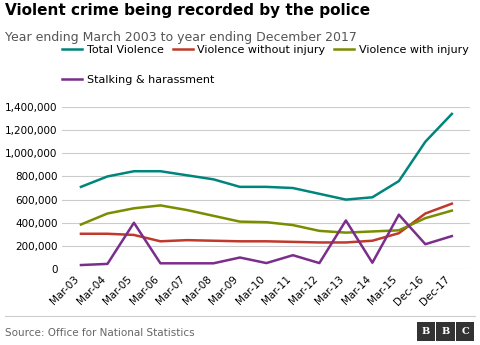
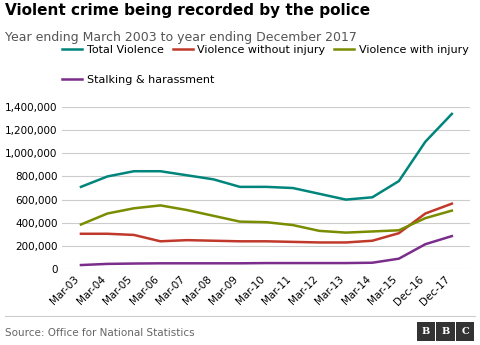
Stalking & harassment/Mar-05: 400,000 -> 50,000
Stalking & harassment/Mar-09: 100,000 -> 50,000
Stalking & harassment/Mar-11: 120,000 -> 50,000
Stalking & harassment/Mar-13: 420,000 -> 50,000
Stalking & harassment/Mar-15: 470,000 -> 90,000
